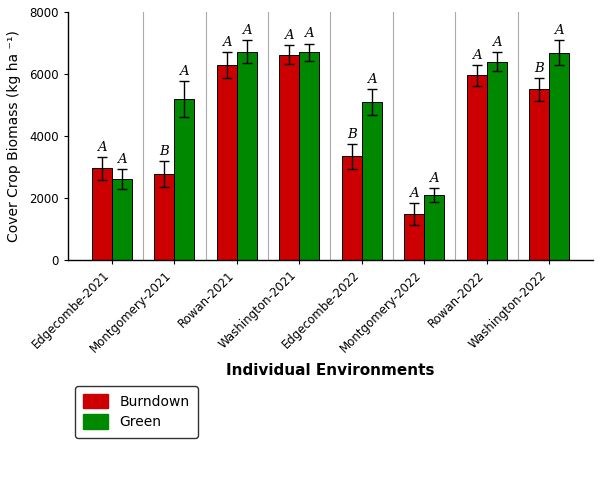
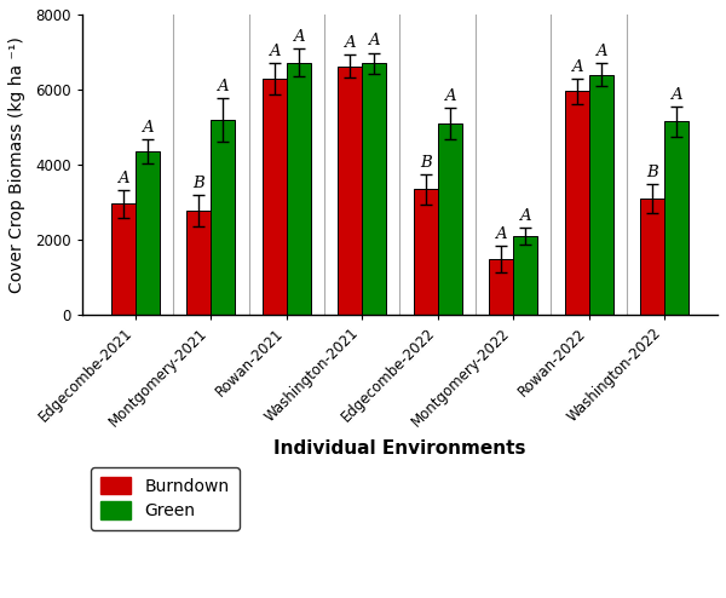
Green/Edgecombe-2021: 2600 -> 4350
Burndown/Washington-2022: 5500 -> 3100
Green/Washington-2022: 6680 -> 5150
